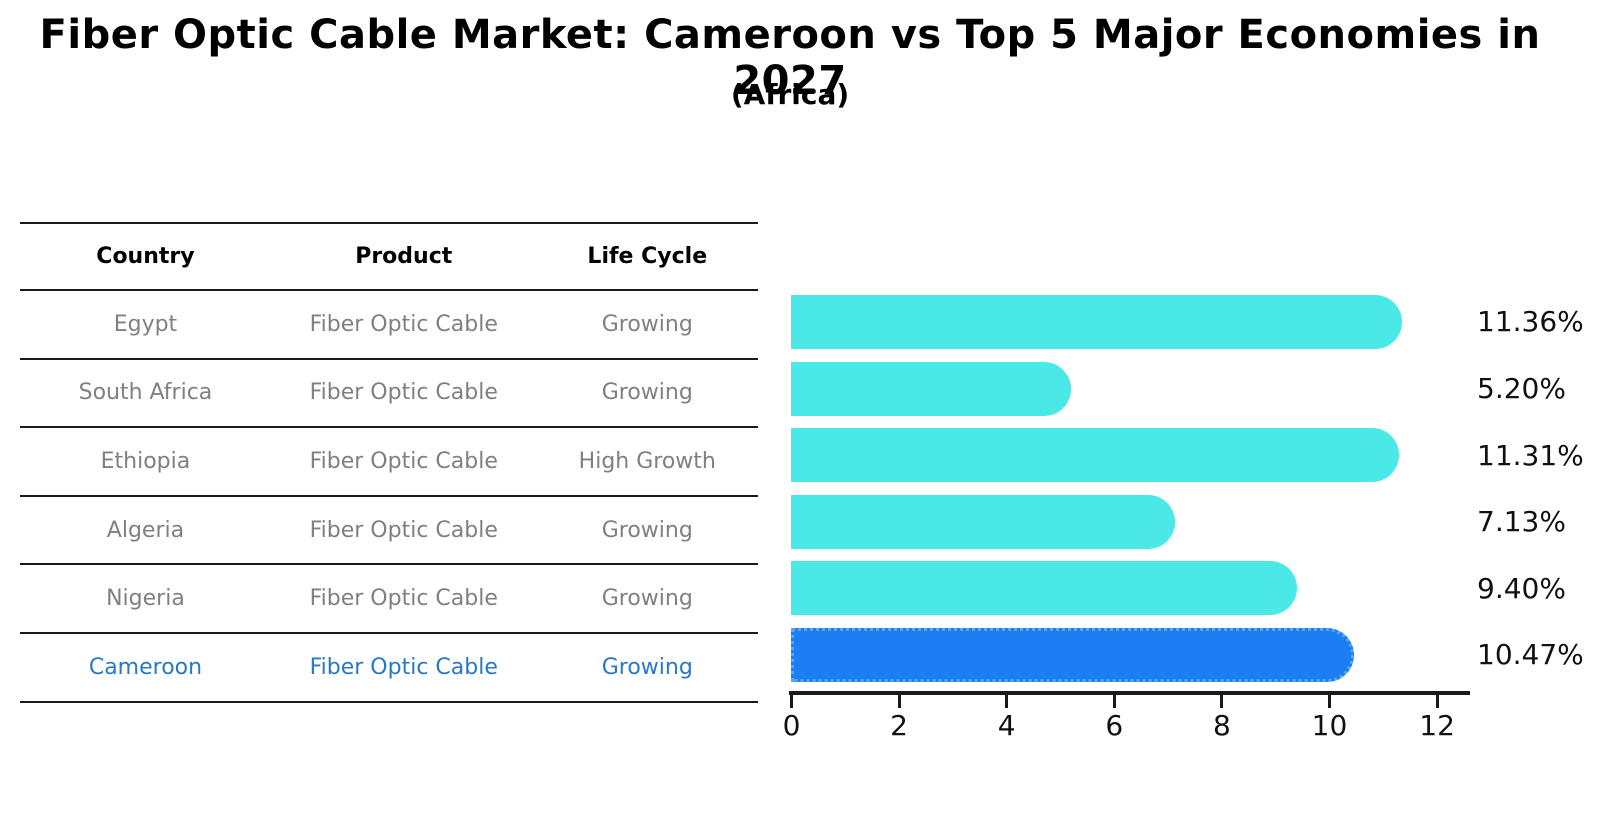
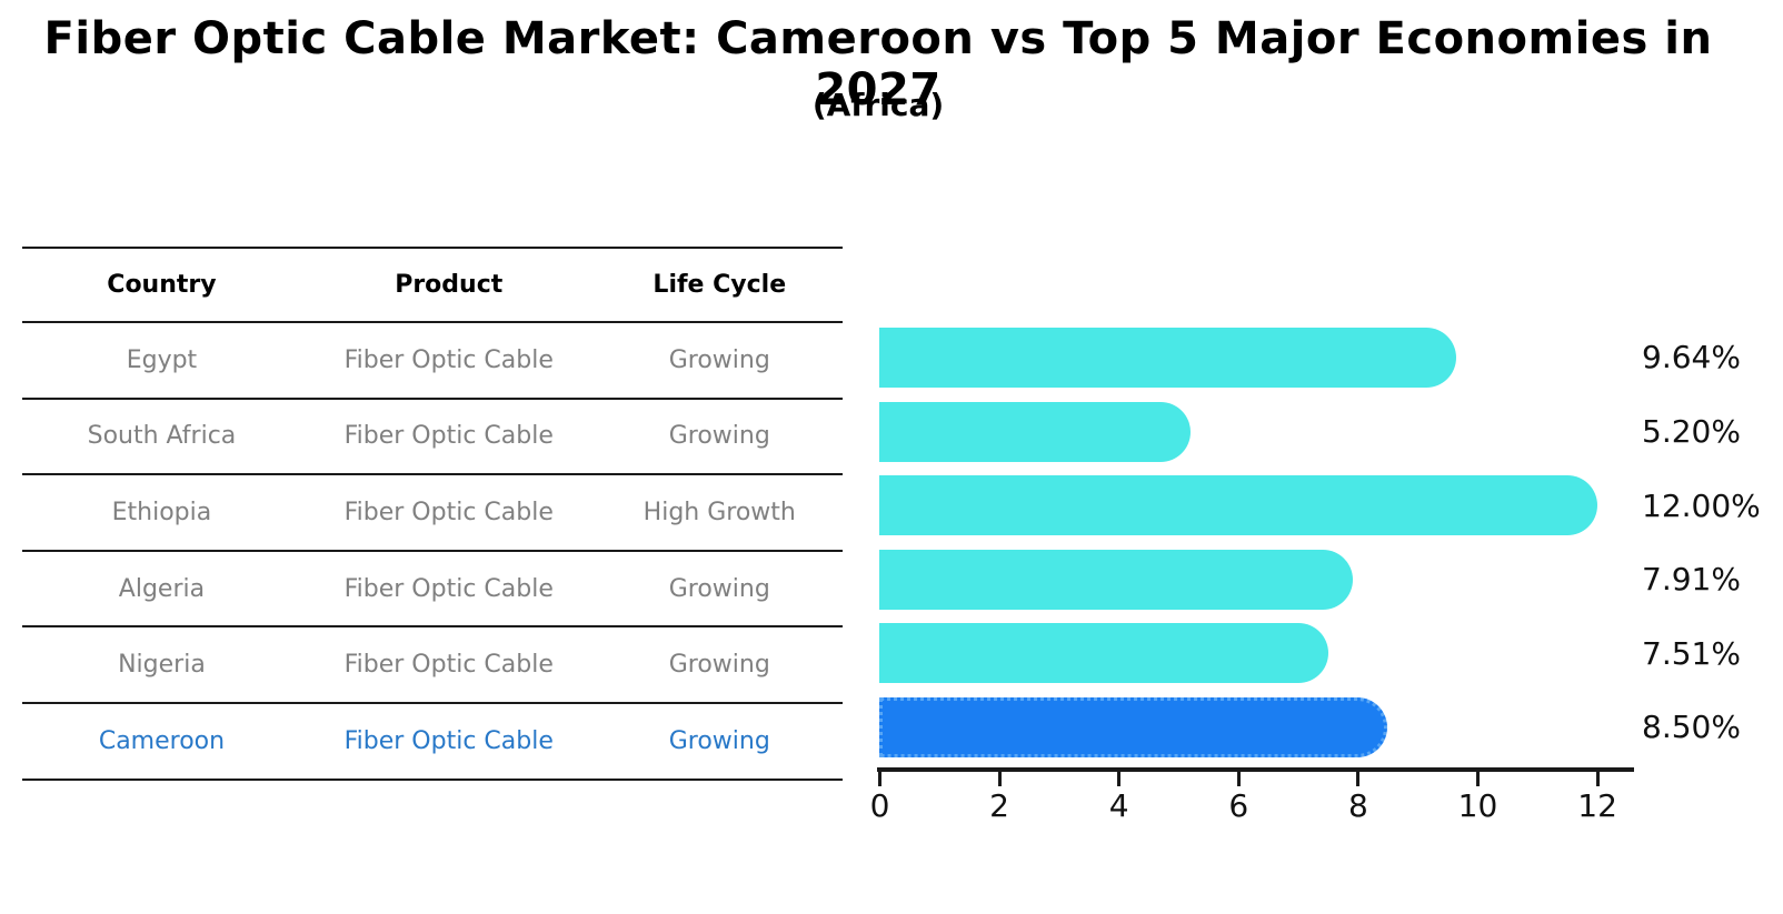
Egypt: 11.36% -> 9.64%
Ethiopia: 11.31% -> 12.00%
Algeria: 7.13% -> 7.91%
Nigeria: 9.40% -> 7.51%
Cameroon: 10.47% -> 8.50%
